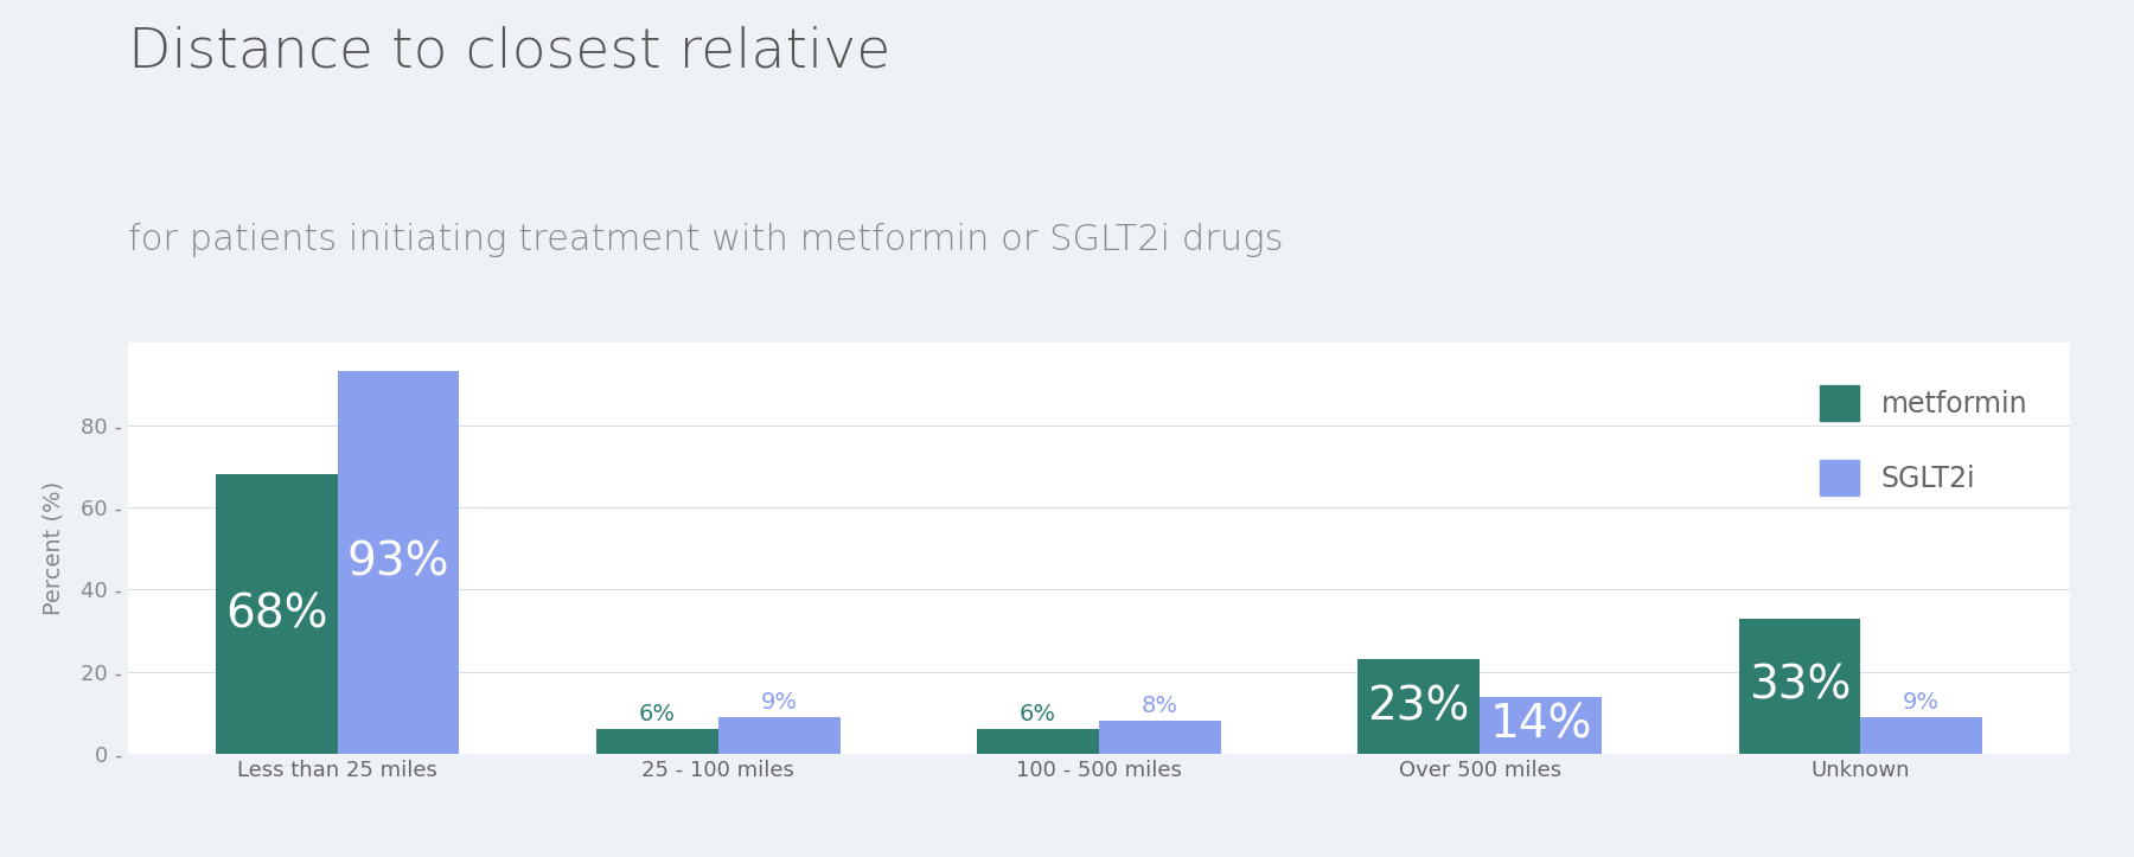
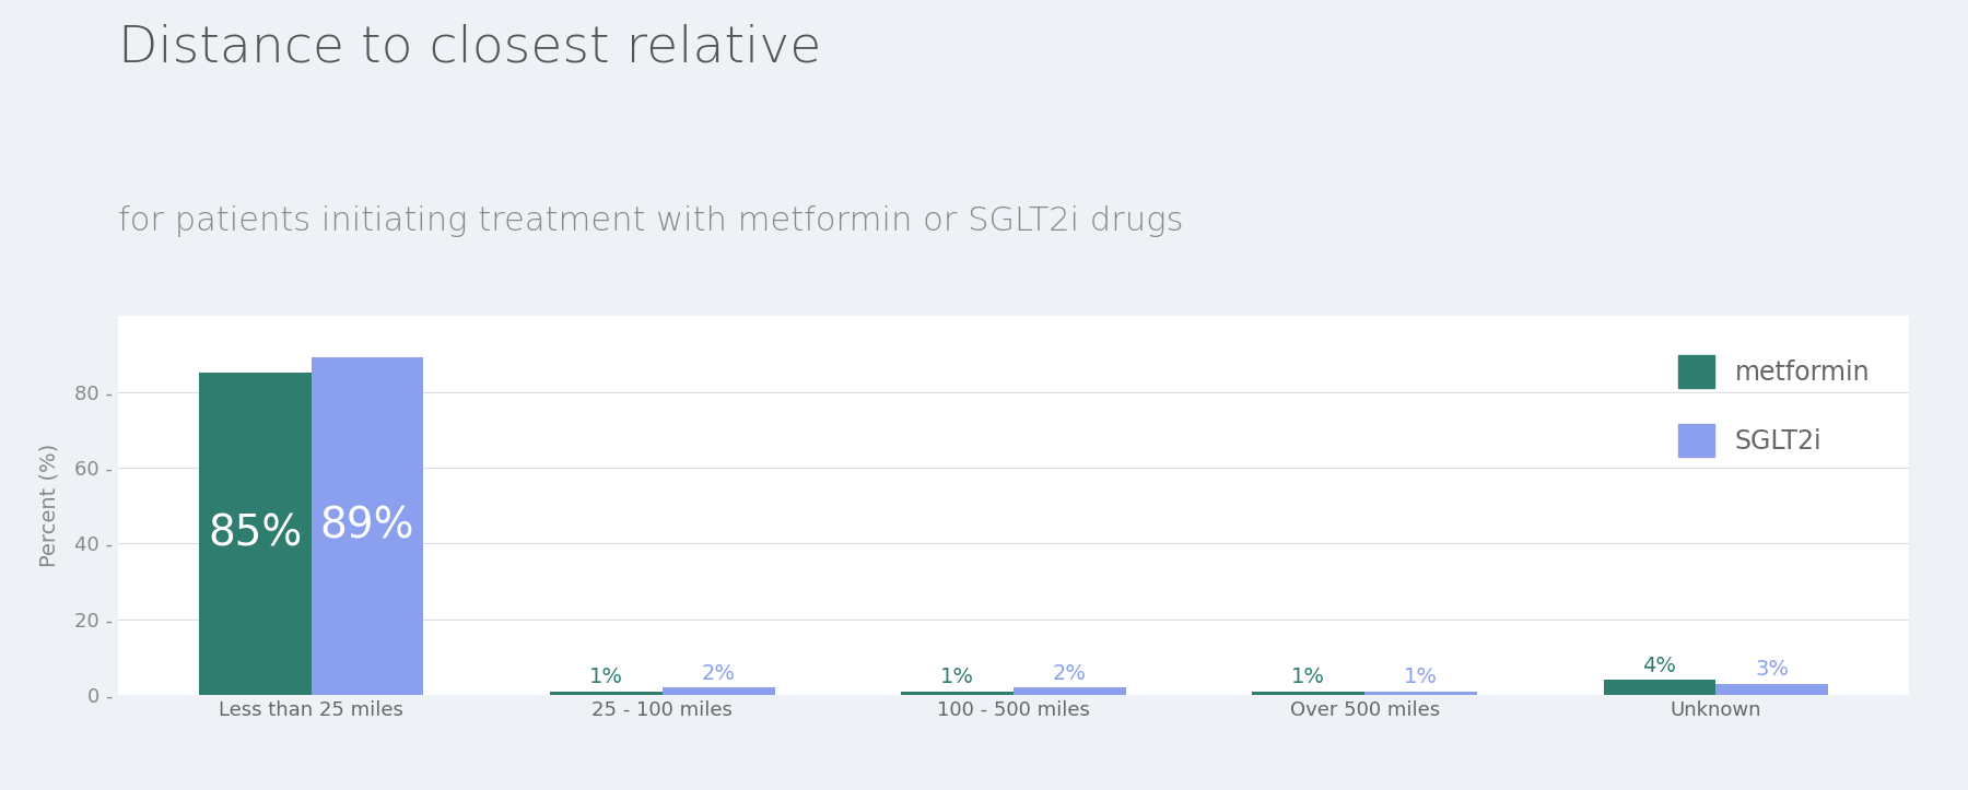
metformin/Less than 25 miles: 68% -> 85%
SGLT2i/Less than 25 miles: 93% -> 89%
metformin/25 - 100 miles: 6% -> 1%
SGLT2i/25 - 100 miles: 9% -> 2%
metformin/100 - 500 miles: 6% -> 1%
SGLT2i/100 - 500 miles: 8% -> 2%
metformin/Over 500 miles: 23% -> 1%
SGLT2i/Over 500 miles: 14% -> 1%
metformin/Unknown: 33% -> 4%
SGLT2i/Unknown: 9% -> 3%
